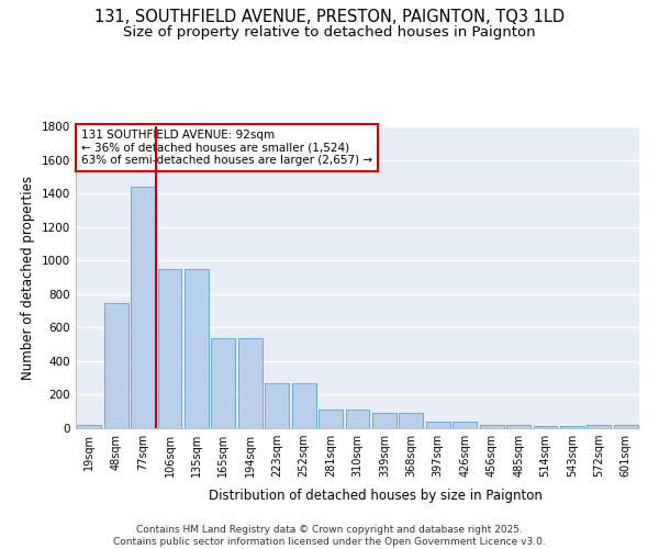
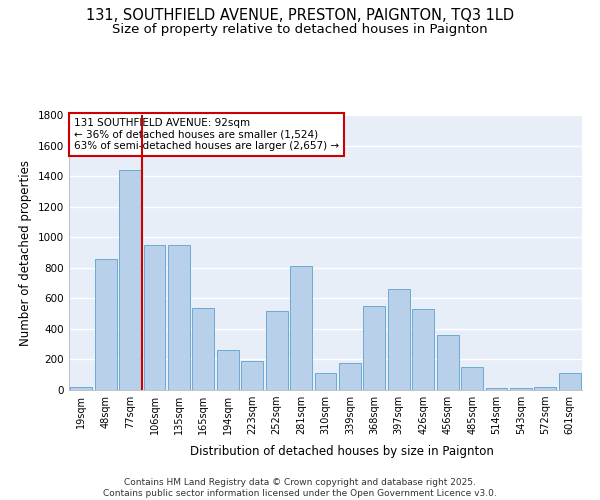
48sqm: 740 -> 860
194sqm: 540 -> 260
223sqm: 270 -> 190
252sqm: 270 -> 520
281sqm: 110 -> 810
339sqm: 90 -> 180
368sqm: 90 -> 550
397sqm: 40 -> 660
426sqm: 40 -> 530
456sqm: 20 -> 360
485sqm: 20 -> 150
601sqm: 20 -> 110
